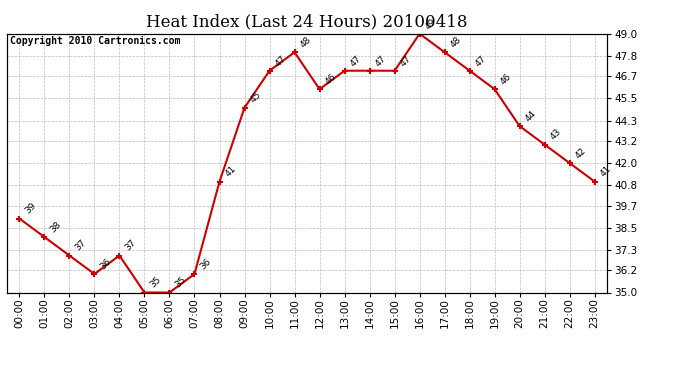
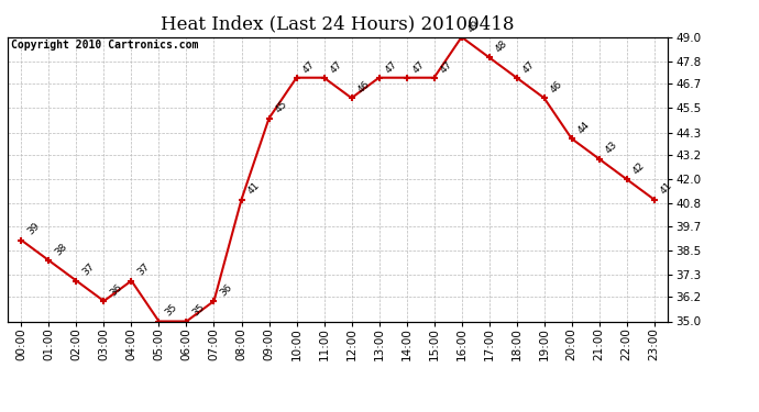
11:00: 48 -> 47
